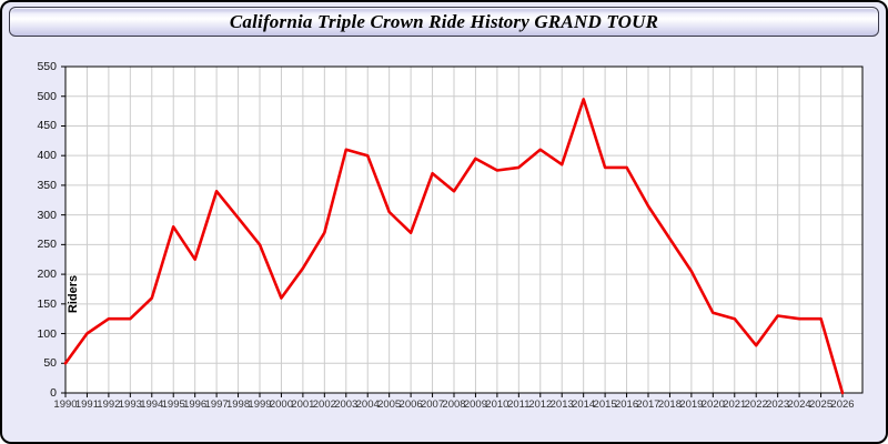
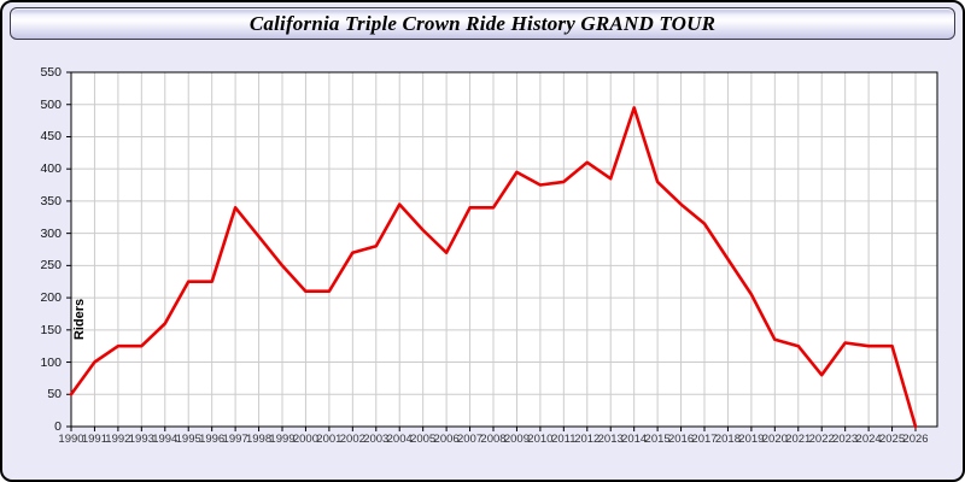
1995: 280 -> 220
2000: 160 -> 210
2003: 410 -> 280
2004: 400 -> 340
2007: 370 -> 340
2016: 380 -> 340
